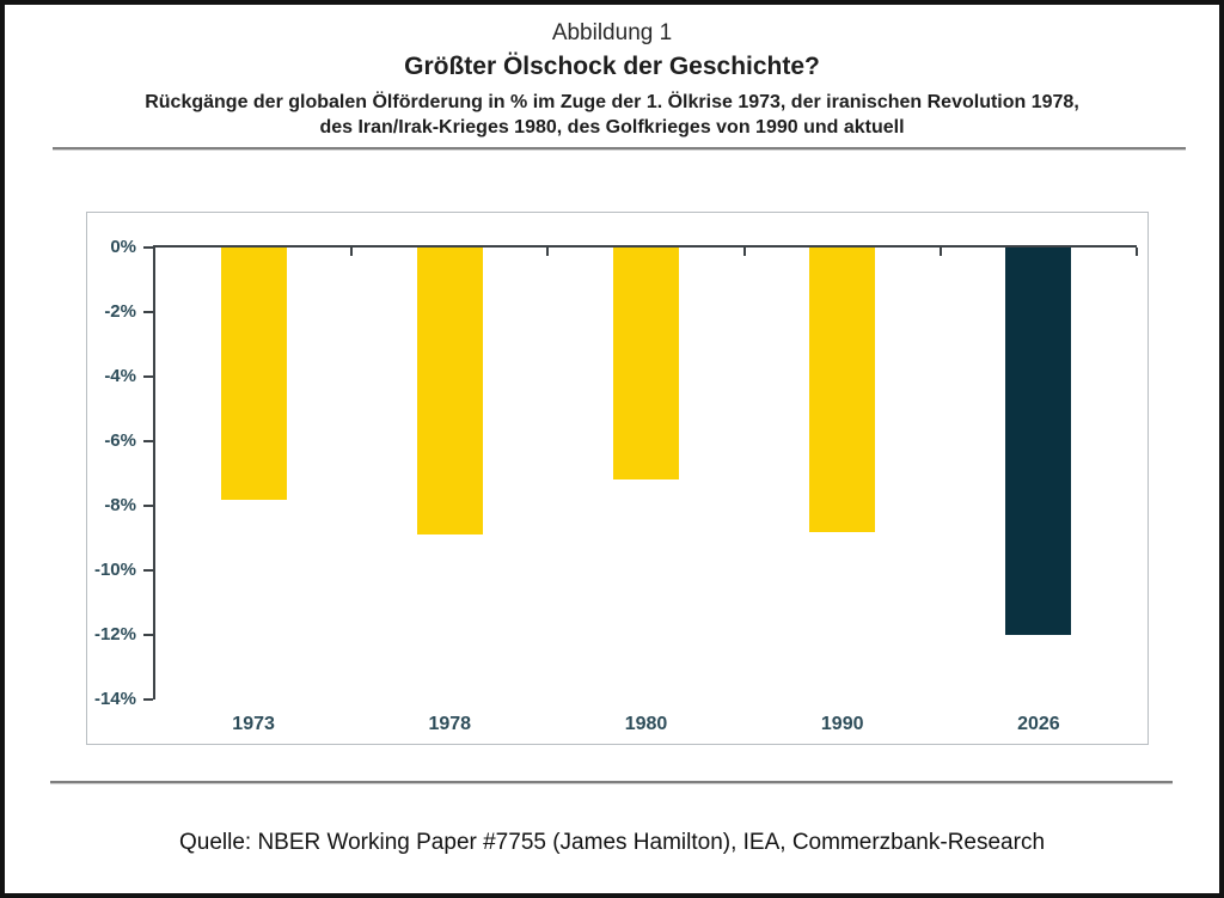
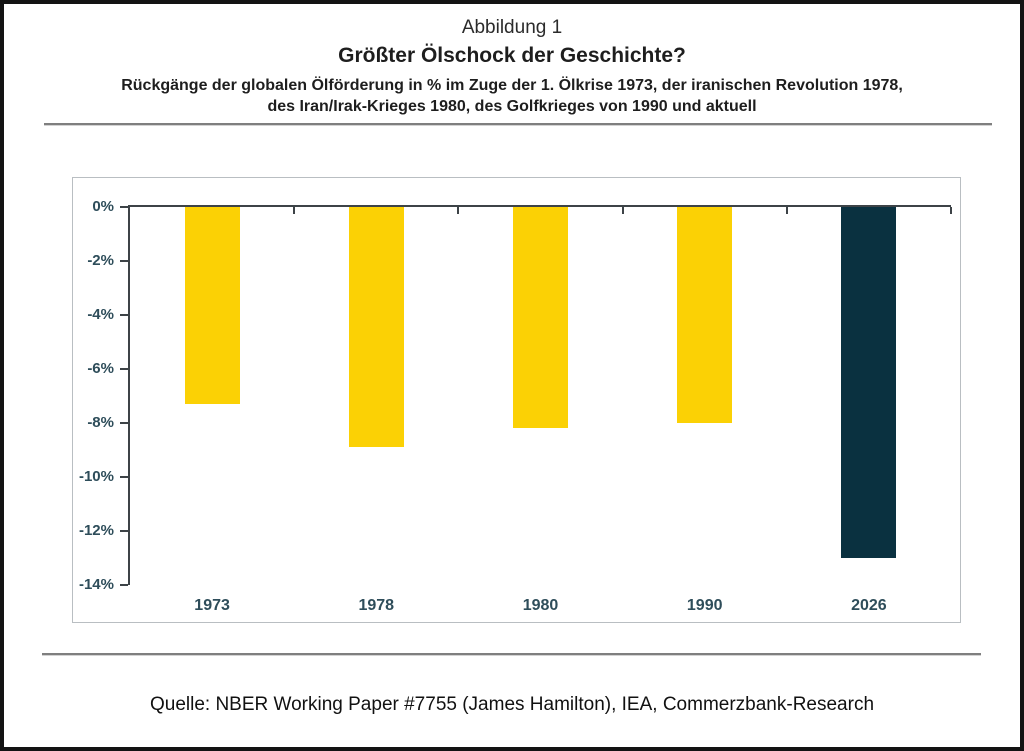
1973: -7.8% -> -7.3%
1980: -7.2% -> -8.2%
1990: -8.8% -> -8.0%
2026: -12.0% -> -13.0%
